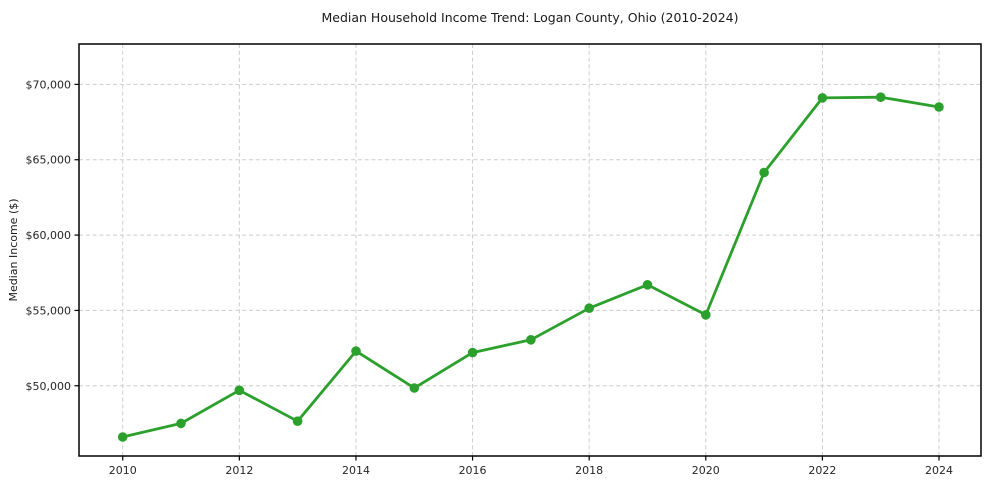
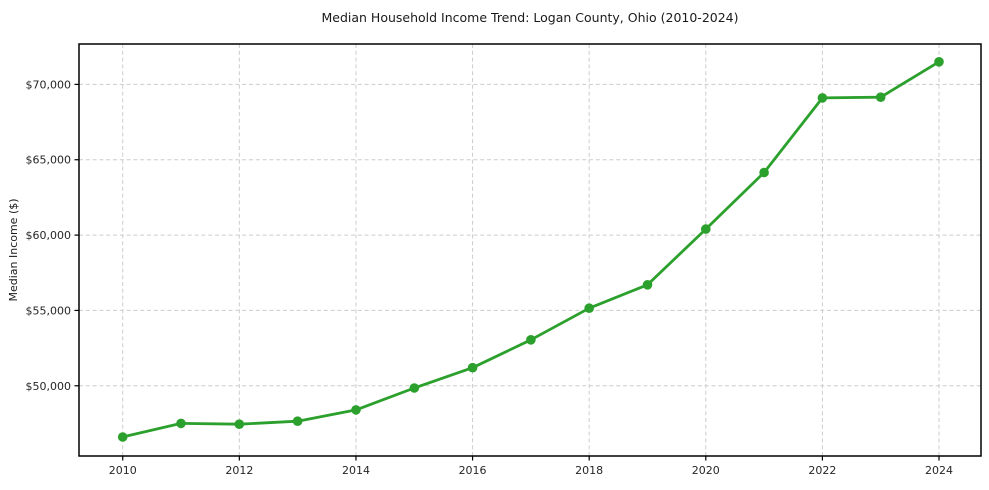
2012: $49700 -> $47400
2014: $52300 -> $48400
2016: $52200 -> $51200
2020: $54700 -> $60400
2024: $68500 -> $71500
